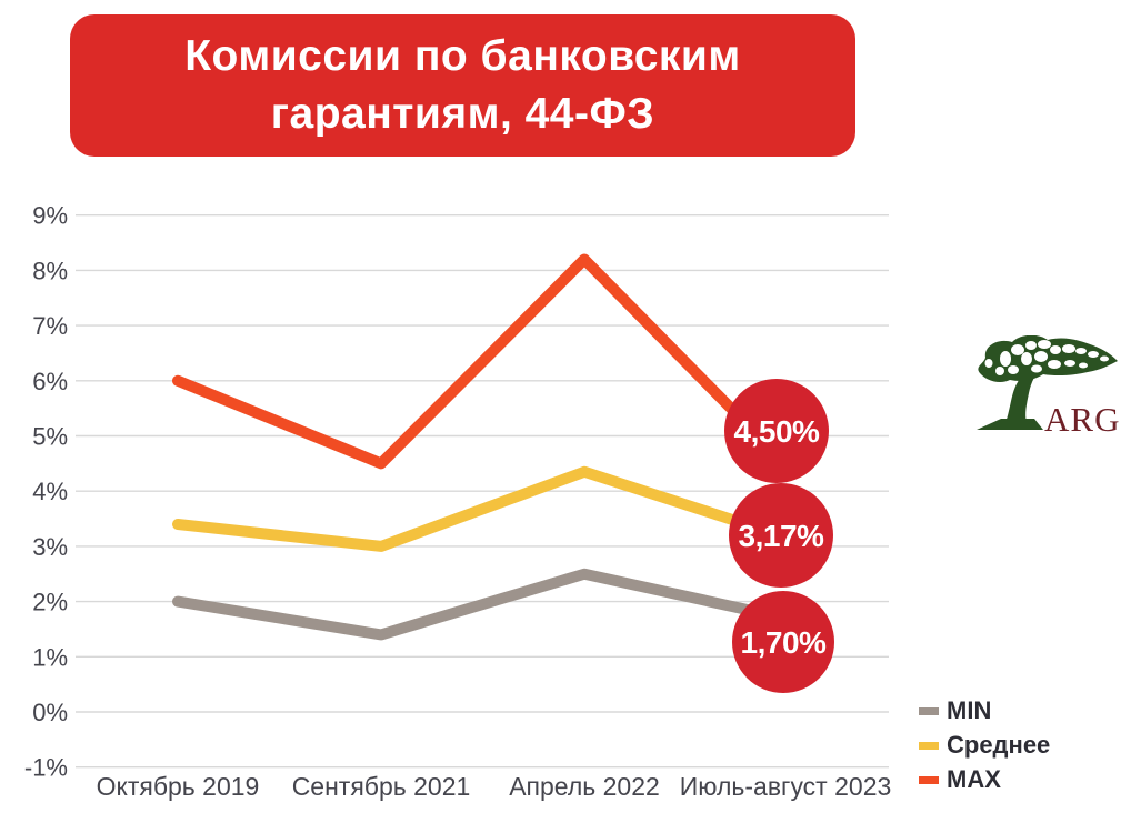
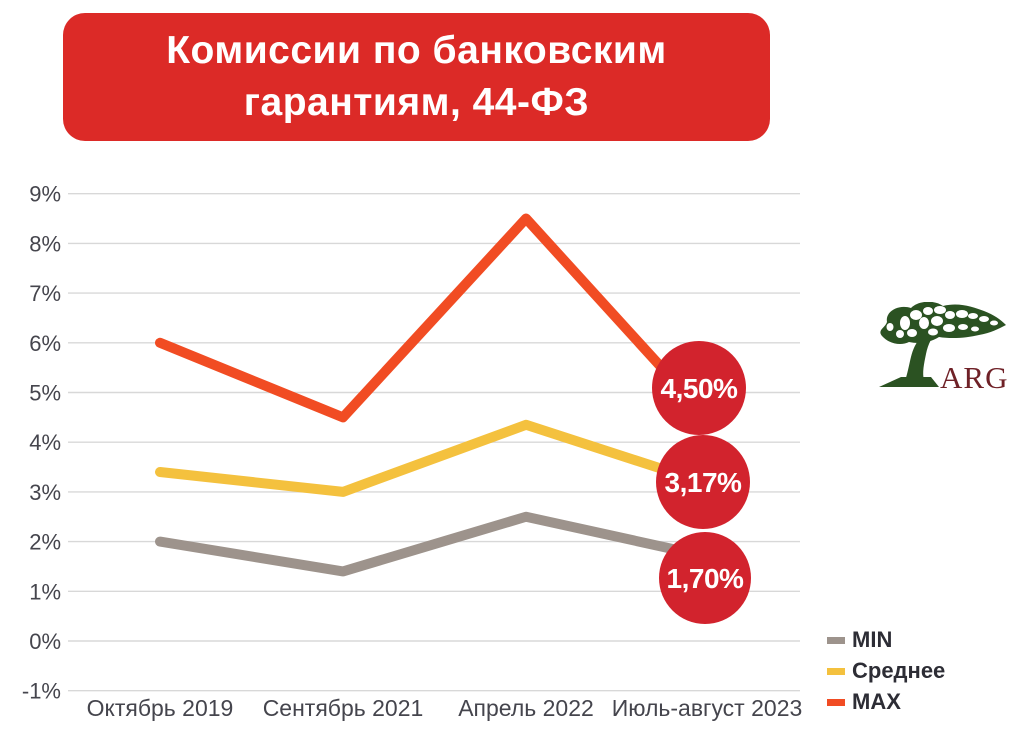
MAX/Апрель 2022: 8.2% -> 8.5%
